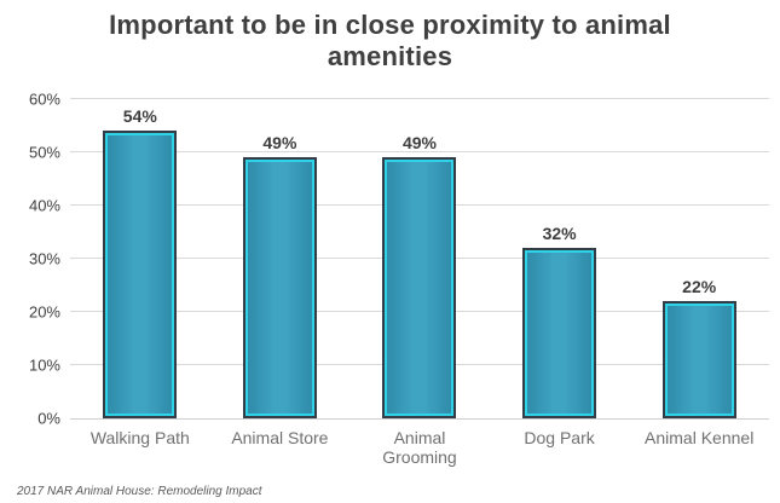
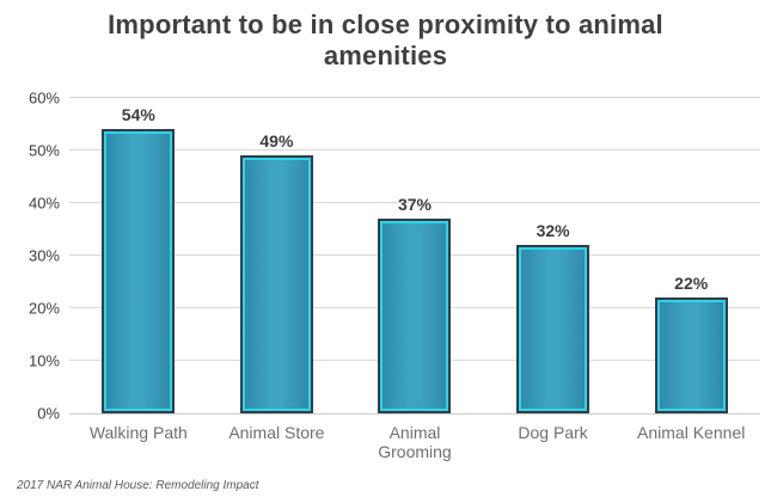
Animal Grooming: 49% -> 37%
